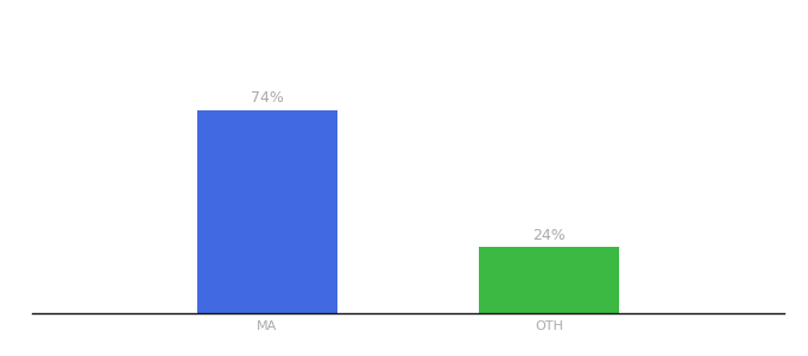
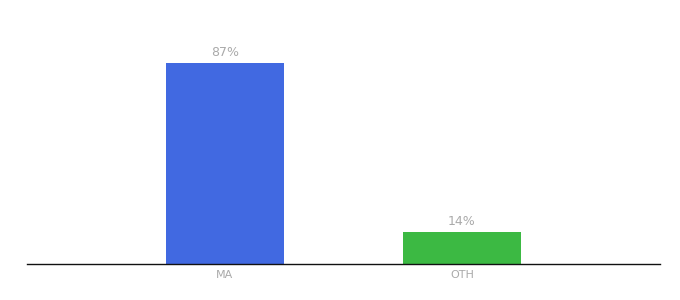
MA: 74% -> 87%
OTH: 24% -> 14%
